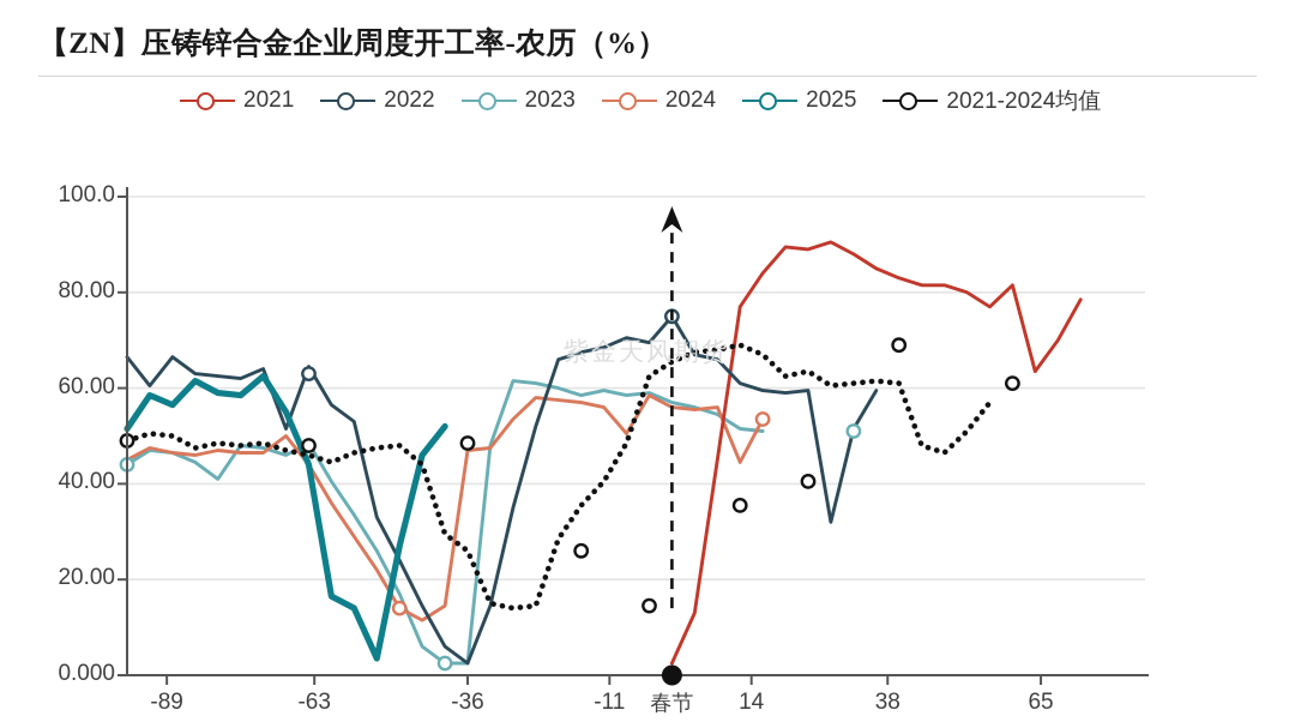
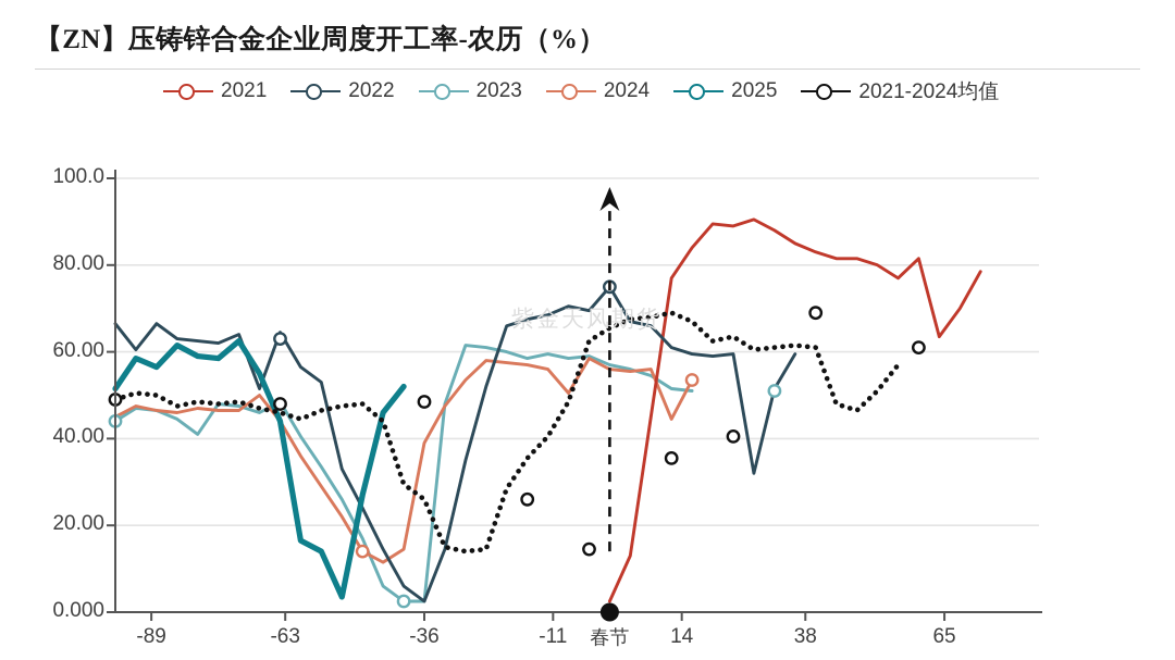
2024/-36: 47 -> 39
